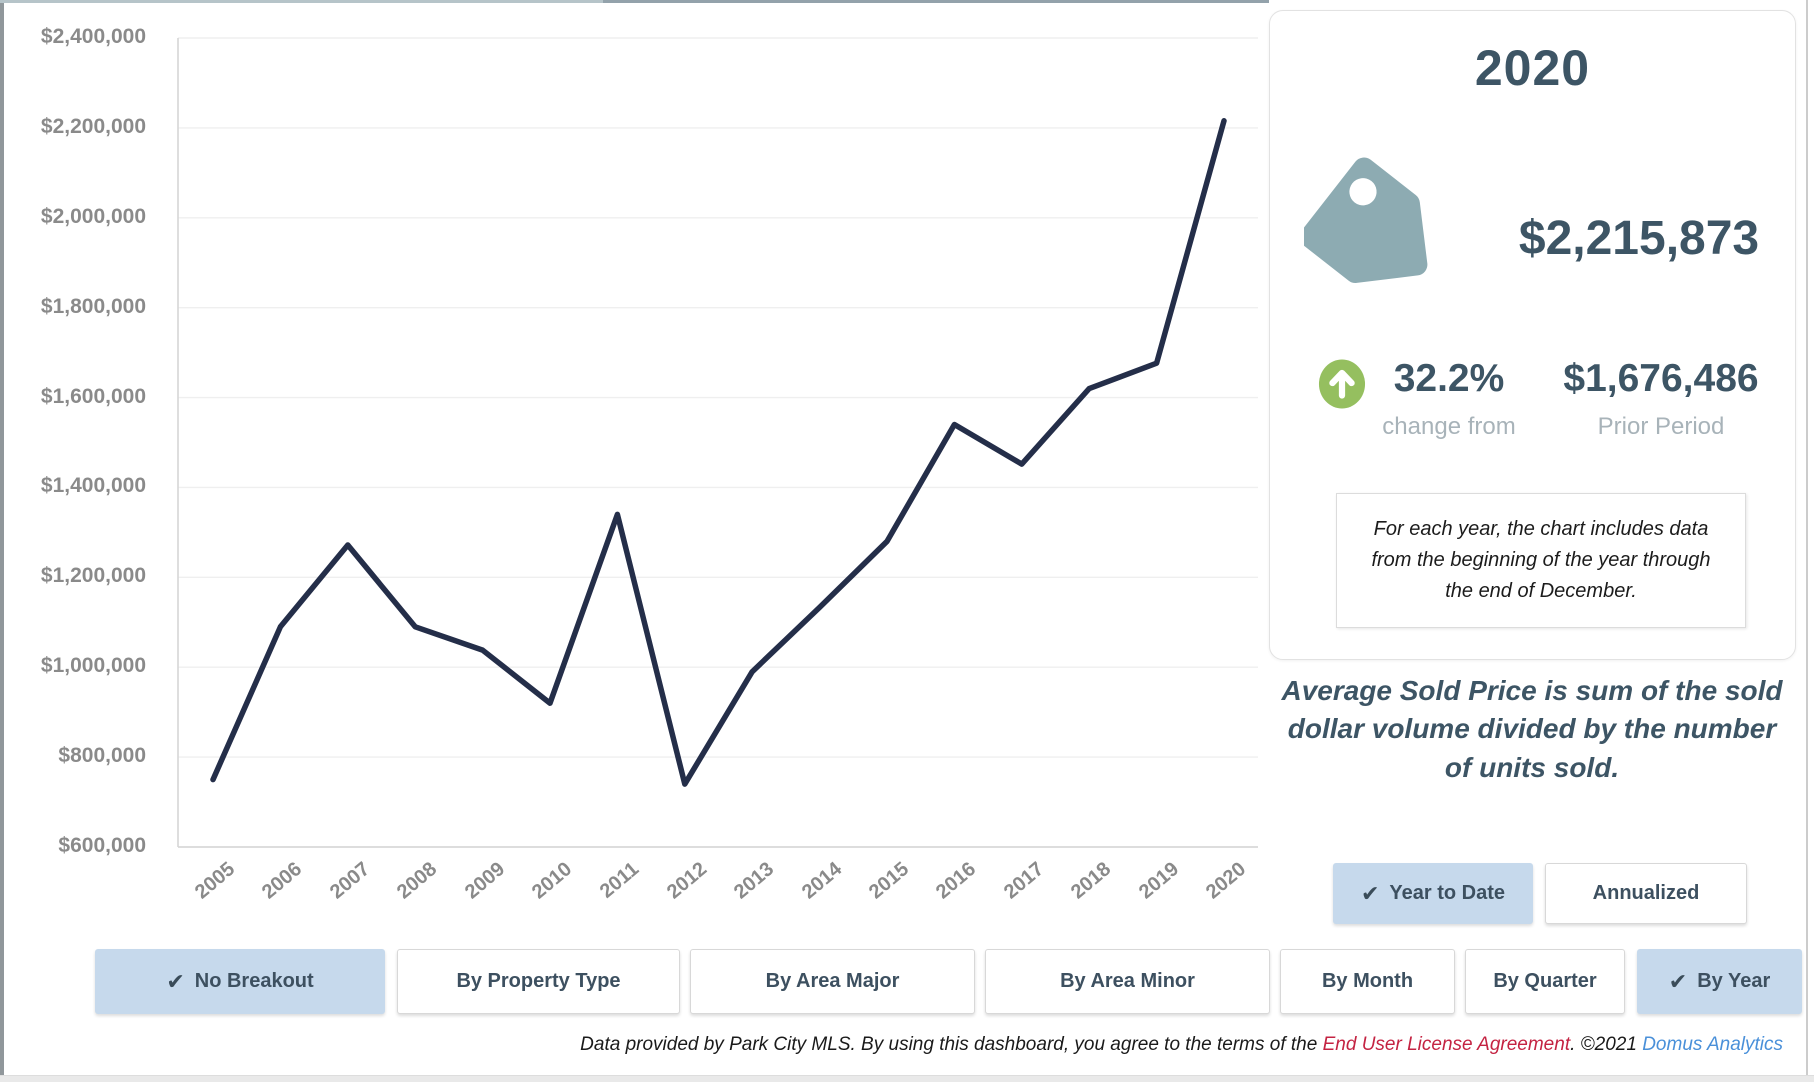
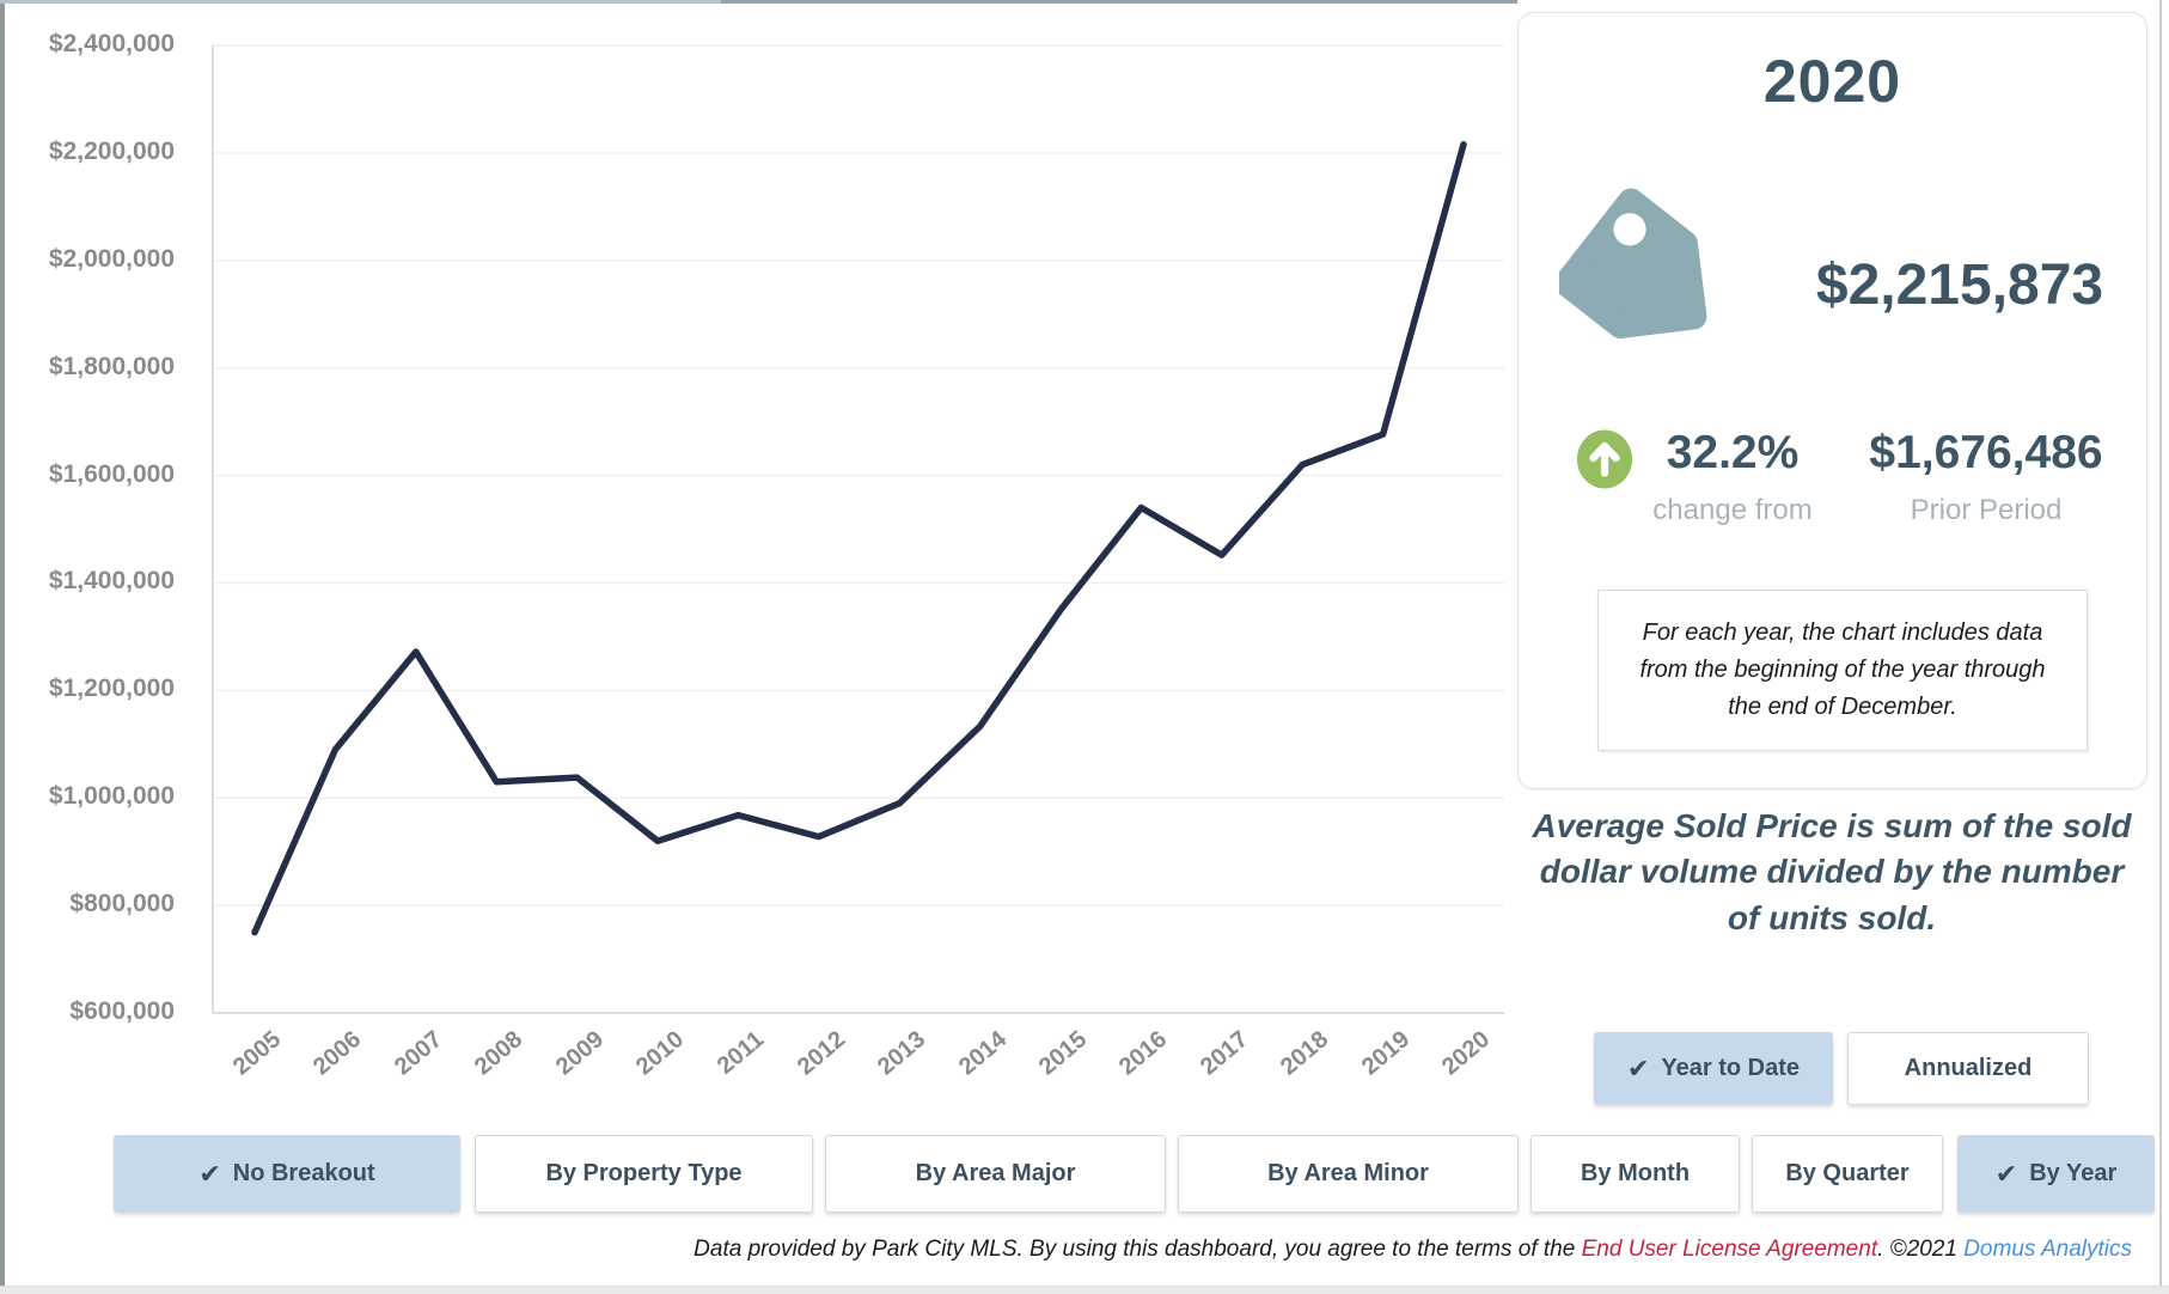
2008: $1090000 -> $1030000
2011: $1340000 -> $970000
2012: $740000 -> $930000
2015: $1280000 -> $1350000
